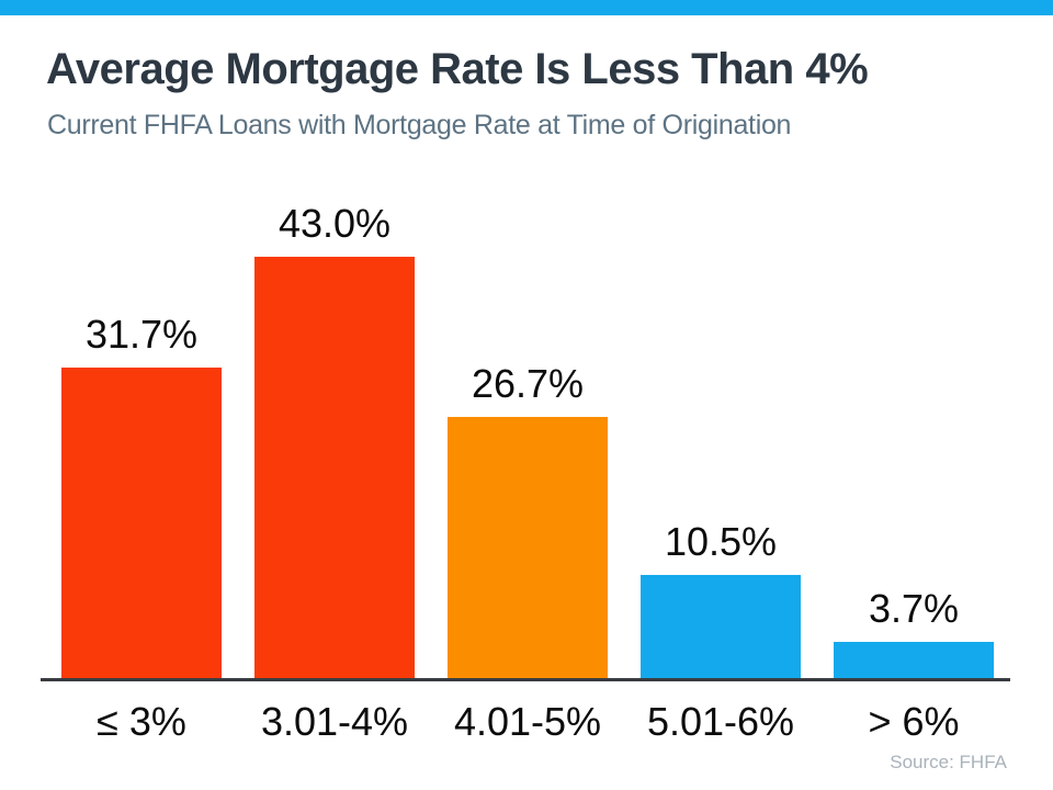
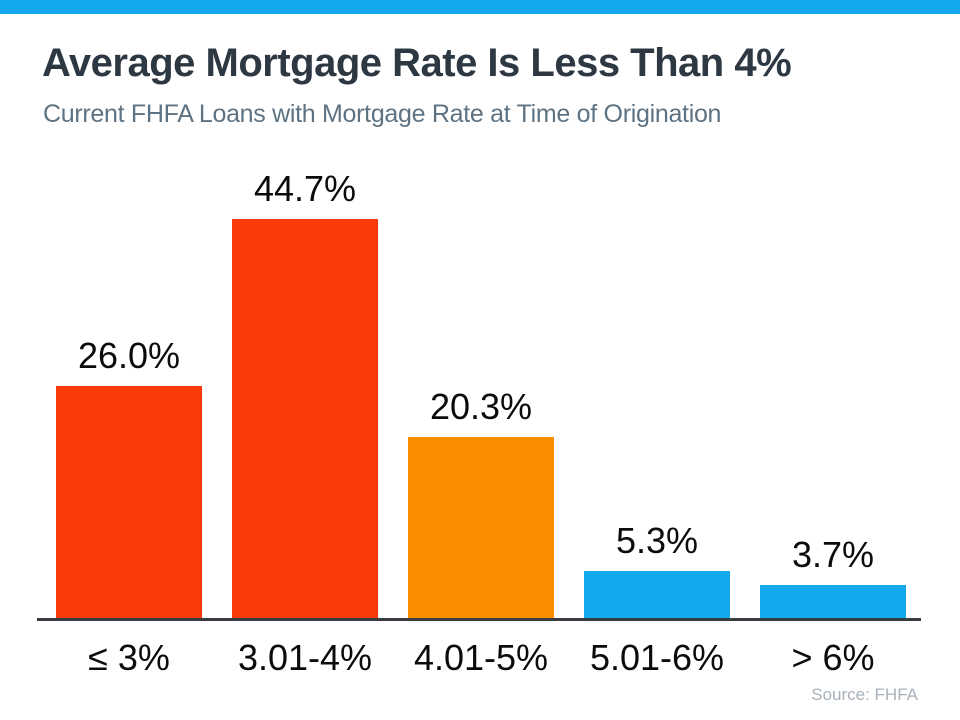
≤ 3%: 31.7% -> 26.0%
3.01-4%: 43.0% -> 44.7%
4.01-5%: 26.7% -> 20.3%
5.01-6%: 10.5% -> 5.3%
